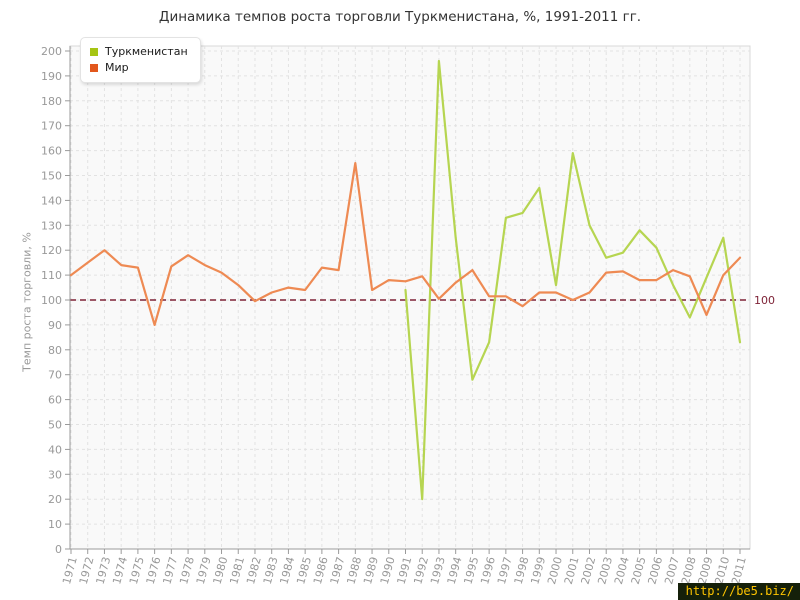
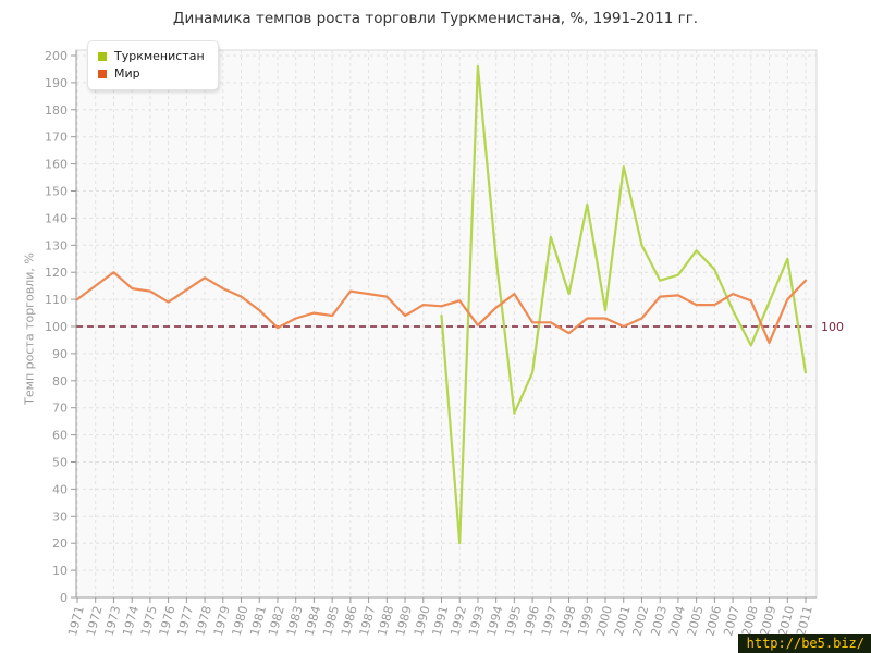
Мир/1976: 90 -> 109
Мир/1988: 155 -> 111
Туркменистан/1998: 135 -> 112
